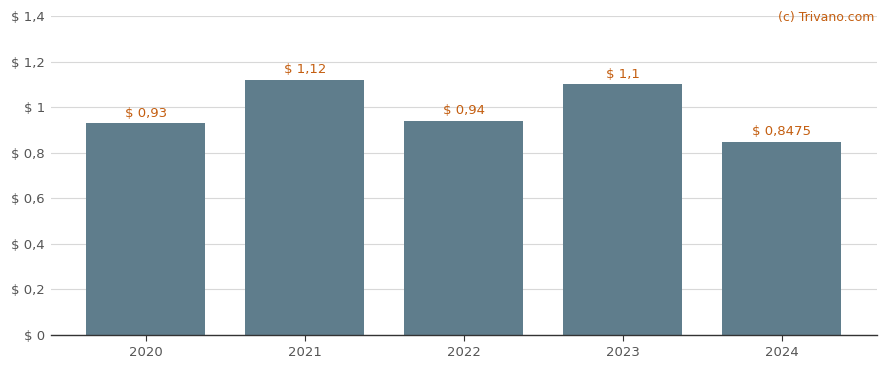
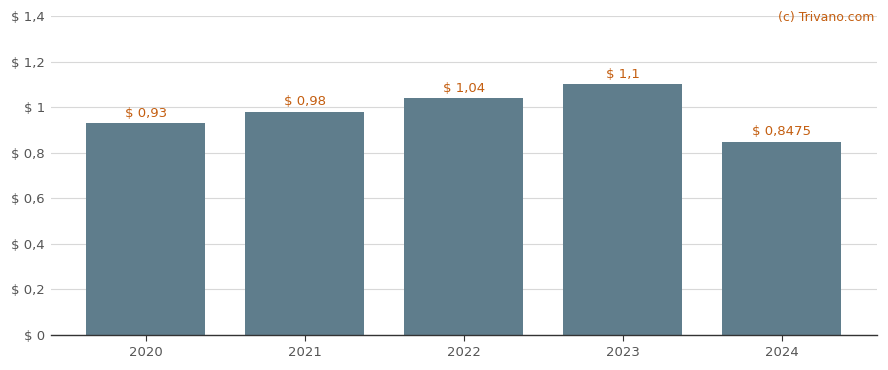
2021: 1,12 -> 0,98
2022: 0,94 -> 1,04
